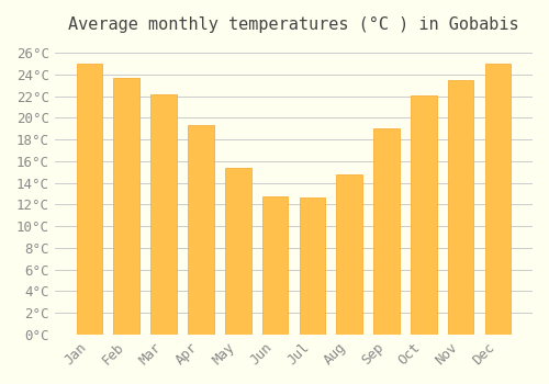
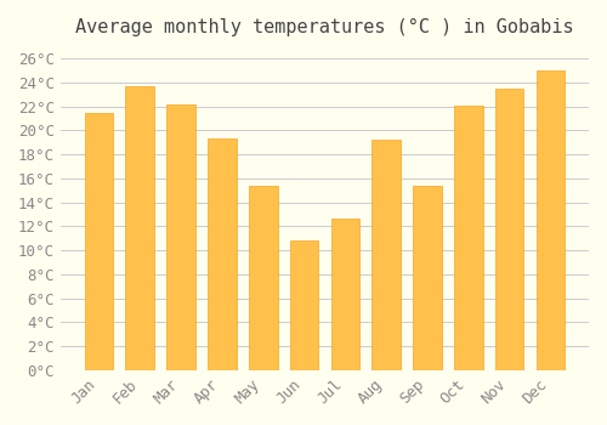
Jan: 25.0°C -> 21.4°C
Jun: 12.7°C -> 10.8°C
Aug: 14.8°C -> 19.2°C
Sep: 19.0°C -> 15.4°C
